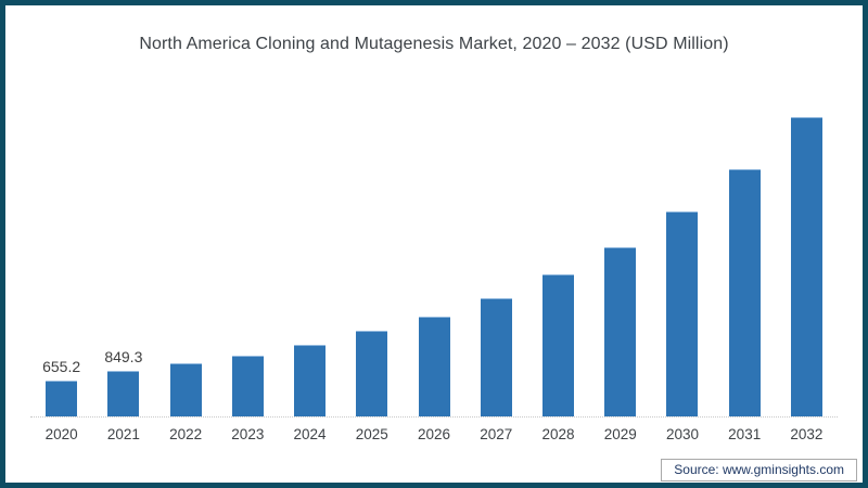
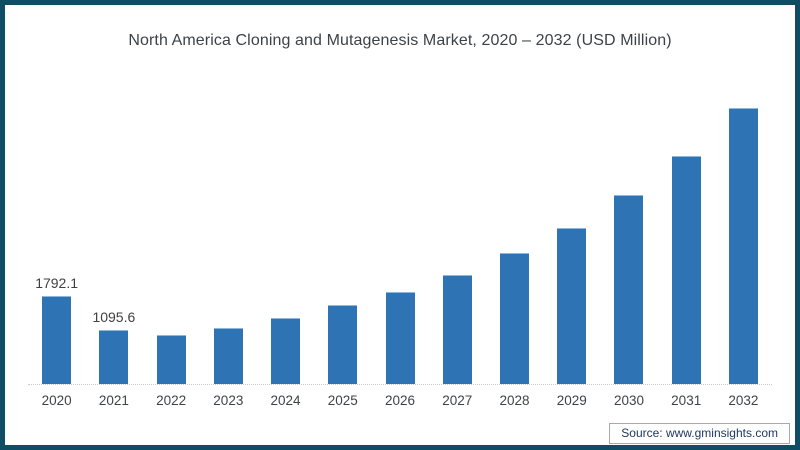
2020: 655.2 -> 1792.1
2021: 849.3 -> 1095.6
